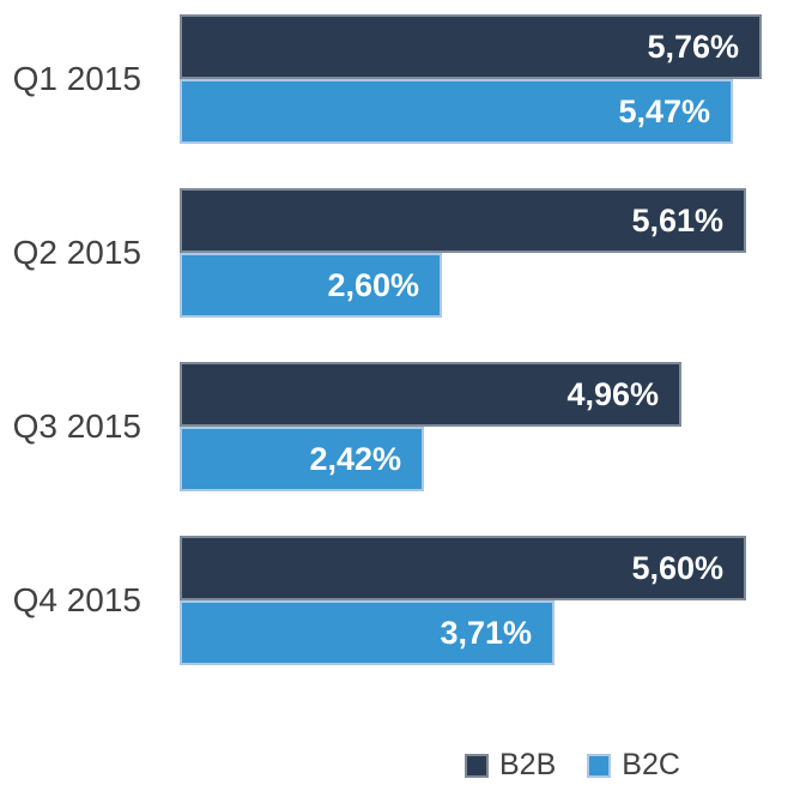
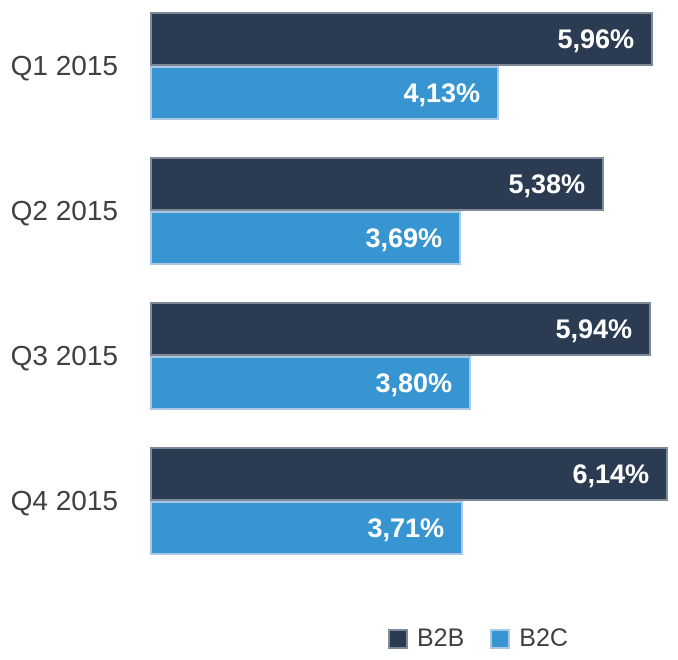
B2B/Q1 2015: 5,76% -> 5,96%
B2C/Q1 2015: 5,47% -> 4,13%
B2B/Q2 2015: 5,61% -> 5,38%
B2C/Q2 2015: 2,60% -> 3,69%
B2B/Q3 2015: 4,96% -> 5,94%
B2C/Q3 2015: 2,42% -> 3,80%
B2B/Q4 2015: 5,60% -> 6,14%
